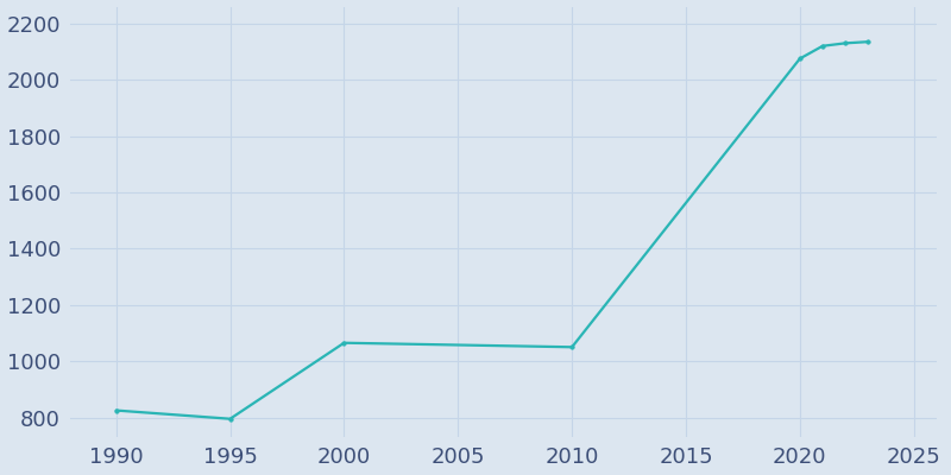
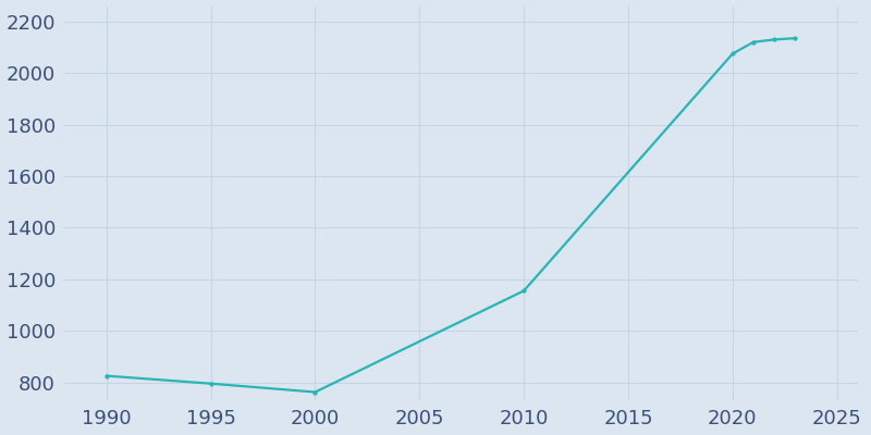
2000: 1065 -> 762
2010: 1050 -> 1155
